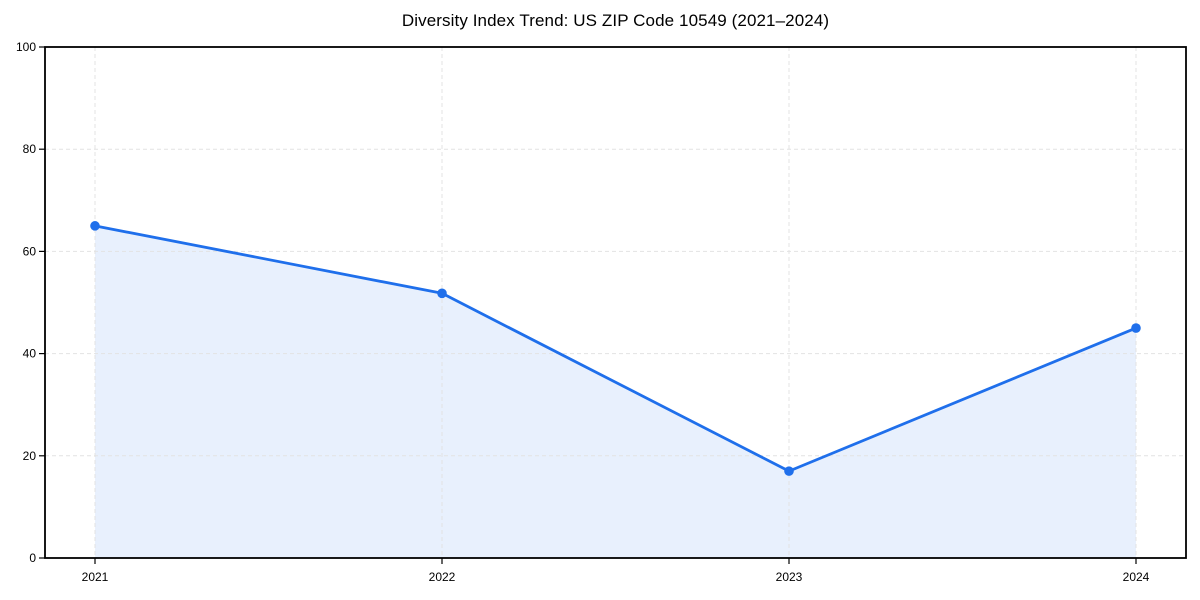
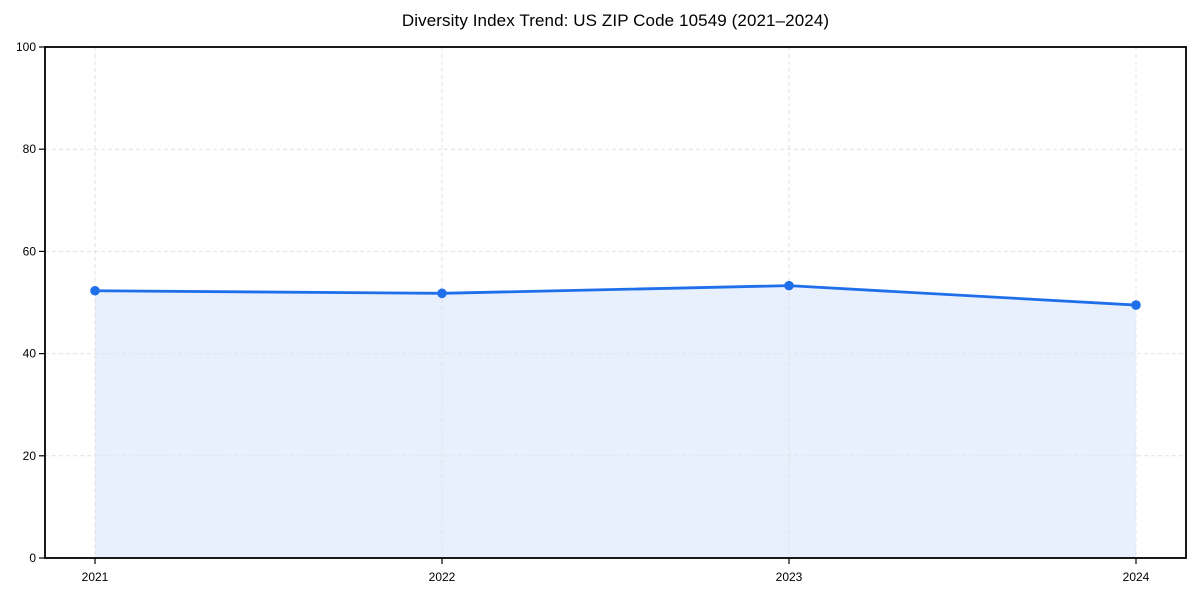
2021: 65 -> 52
2023: 17 -> 53
2024: 45 -> 50
